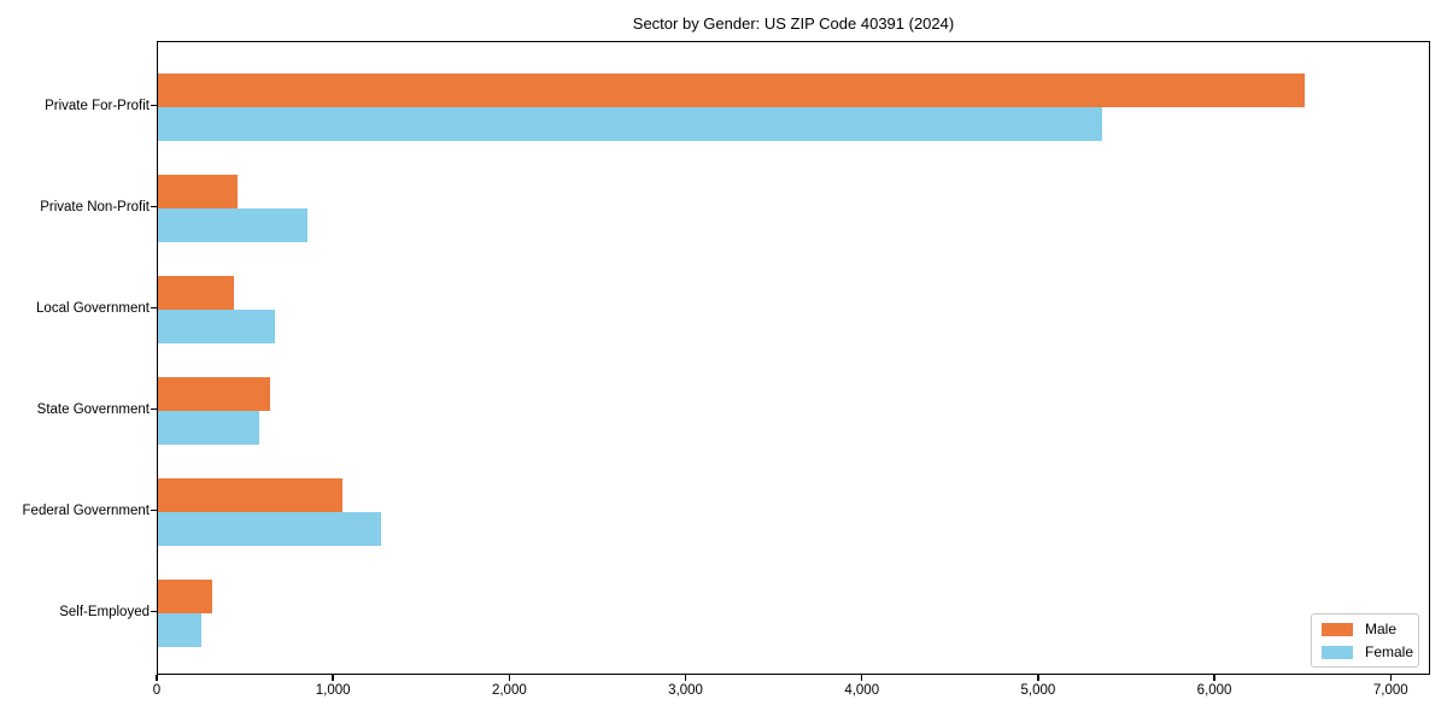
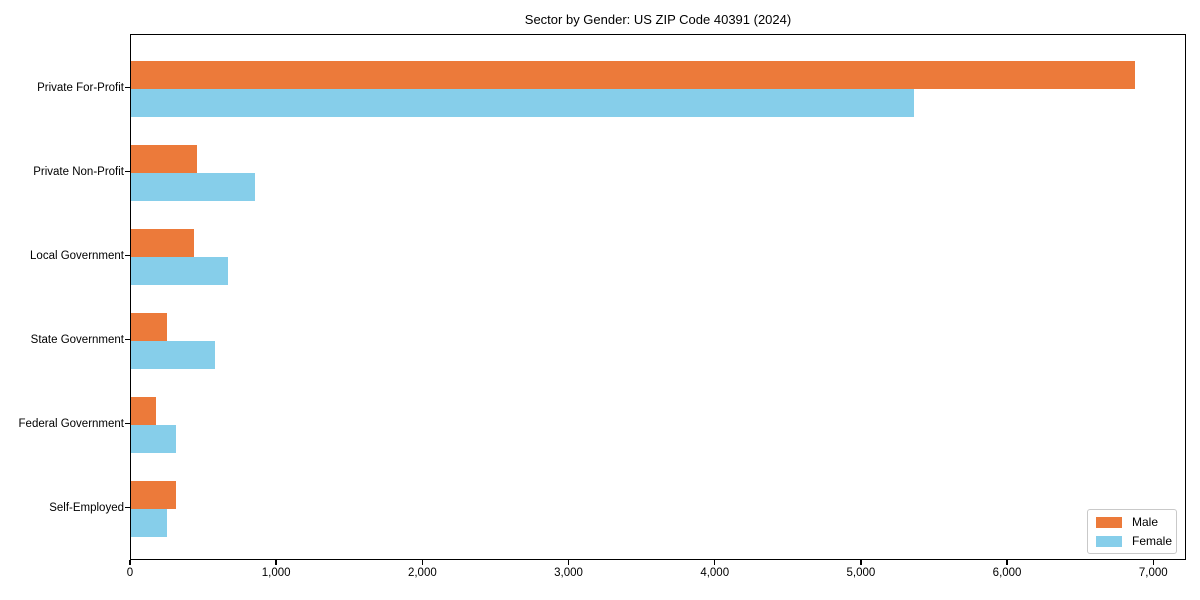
Male/Private For-Profit: 6520 -> 6880
Male/State Government: 640 -> 240
Male/Federal Government: 1050 -> 170
Female/Federal Government: 1270 -> 310
